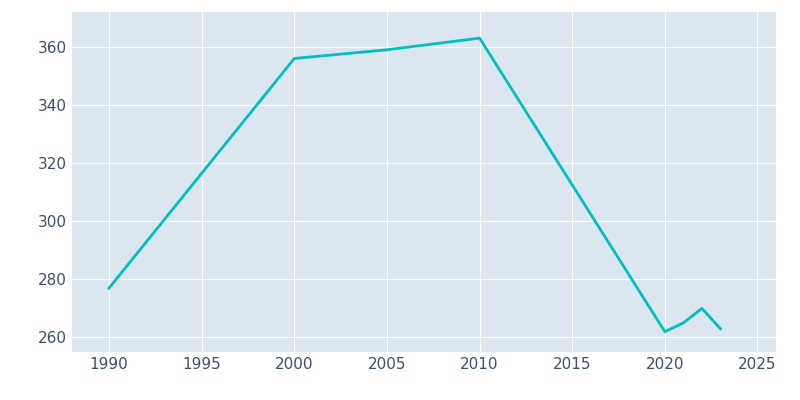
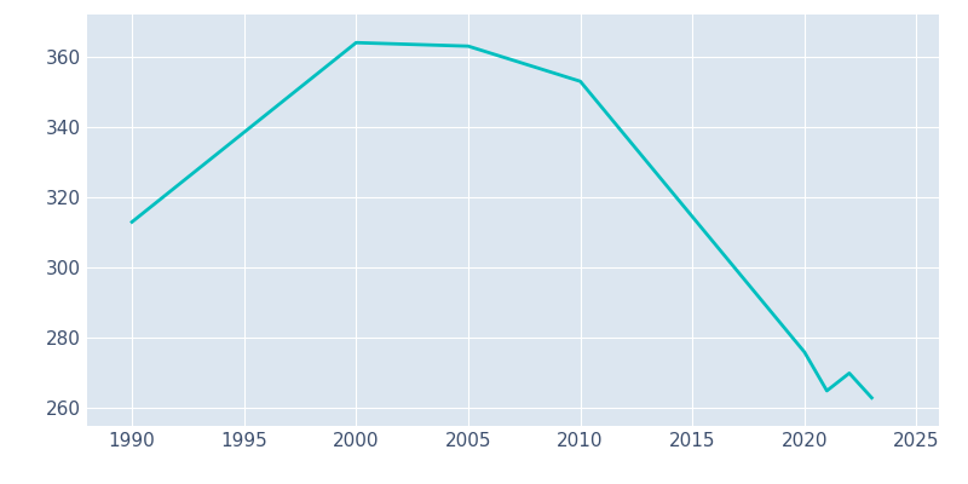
1990: 277 -> 313
2000: 356 -> 364
2005: 359 -> 363
2010: 363 -> 353
2020: 262 -> 276
